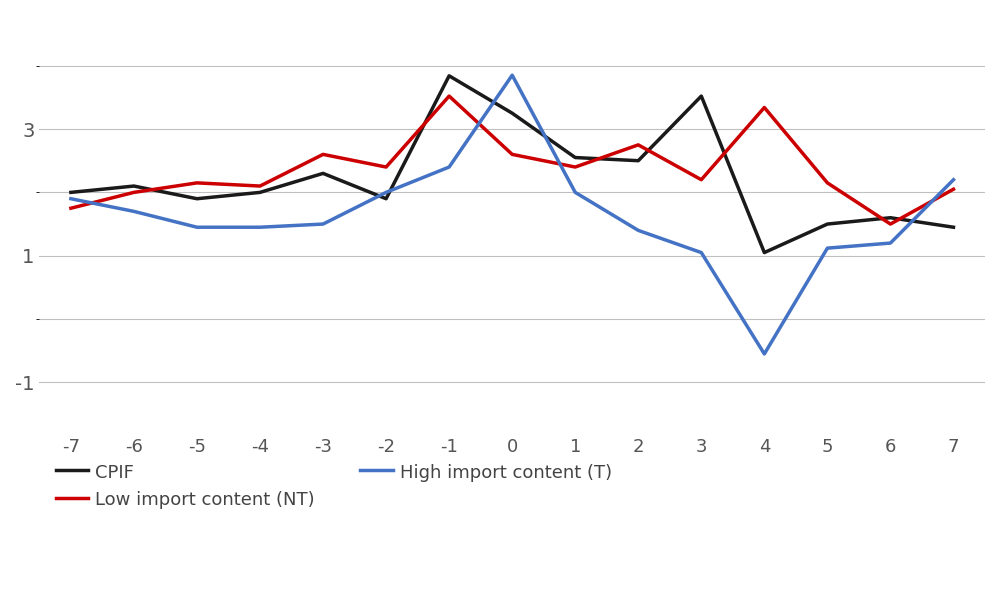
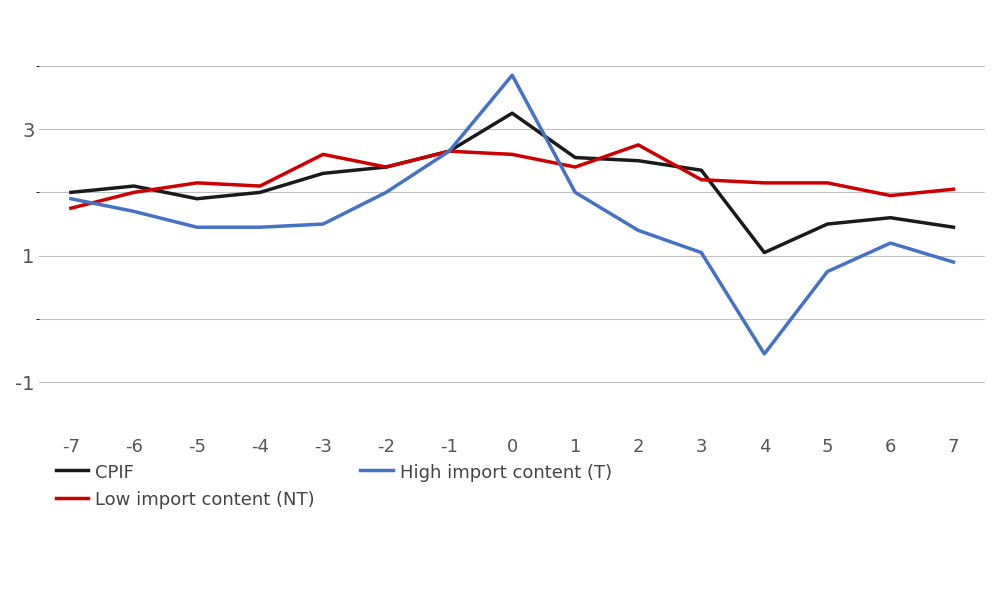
CPIF/-2: 1.90 -> 2.40
CPIF/-1: 3.84 -> 2.65
Low import content (NT)/-1: 3.52 -> 2.65
High import content (T)/-1: 2.40 -> 2.65
CPIF/3: 3.52 -> 2.35
Low import content (NT)/4: 3.34 -> 2.15
High import content (T)/5: 1.12 -> 0.75
Low import content (NT)/6: 1.50 -> 1.95
High import content (T)/7: 2.20 -> 0.90
